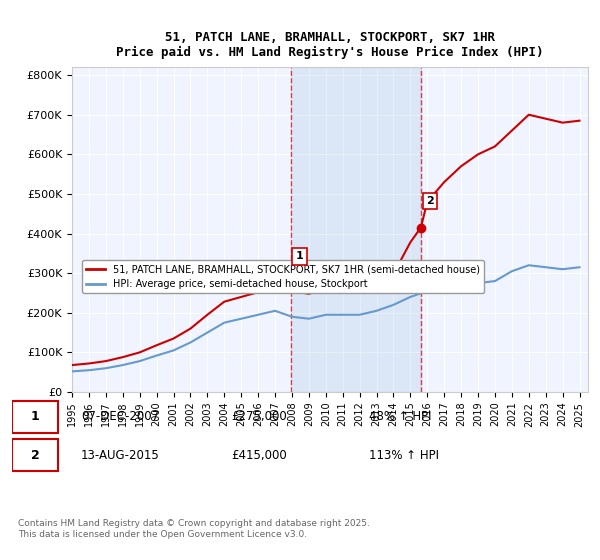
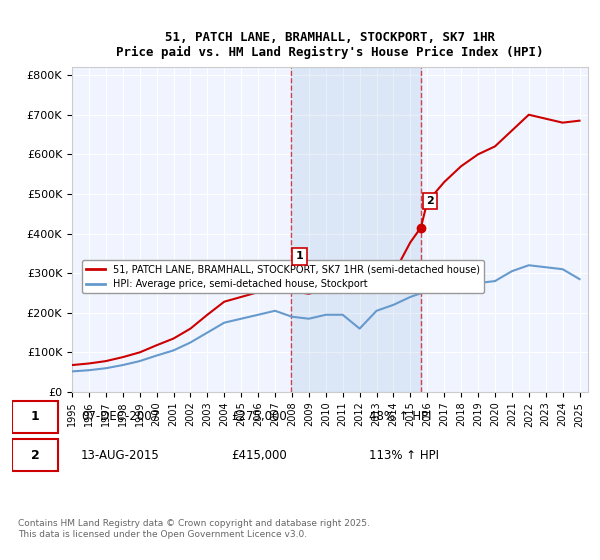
HPI: Average price, semi-detached house, Stockport/2012: £195K -> £160K
HPI: Average price, semi-detached house, Stockport/2025: £315K -> £285K
